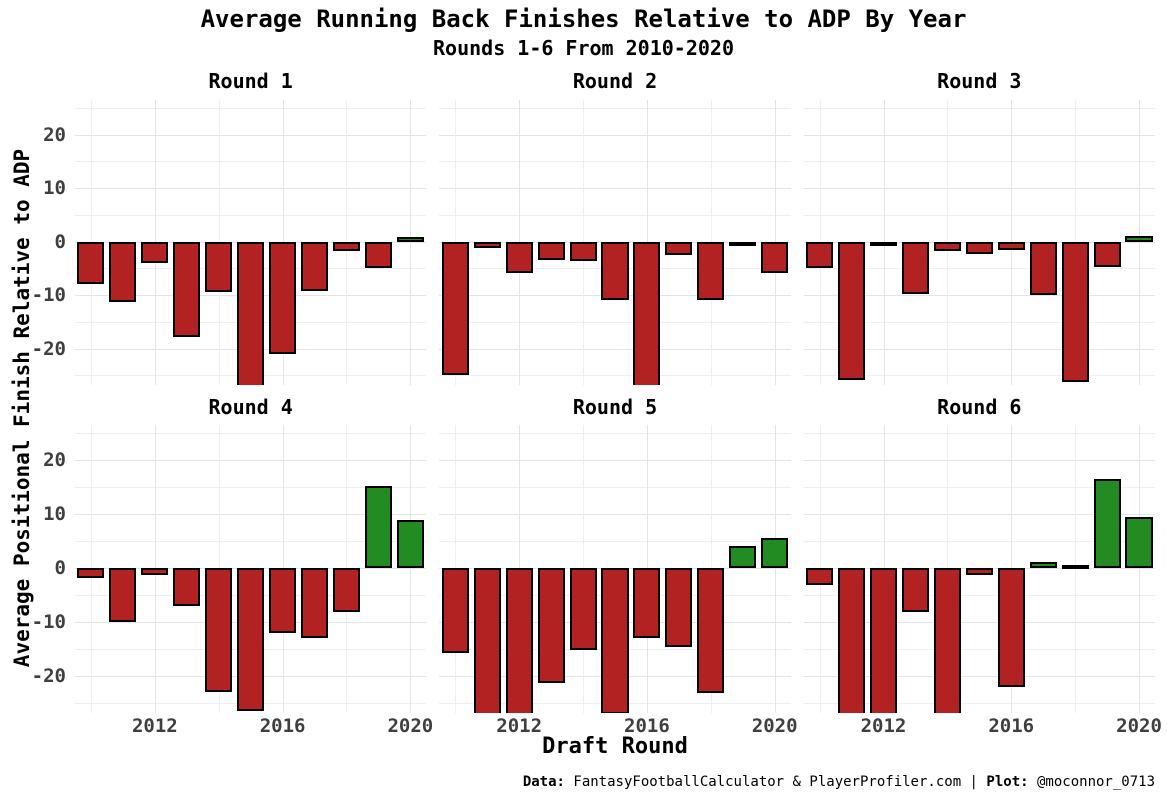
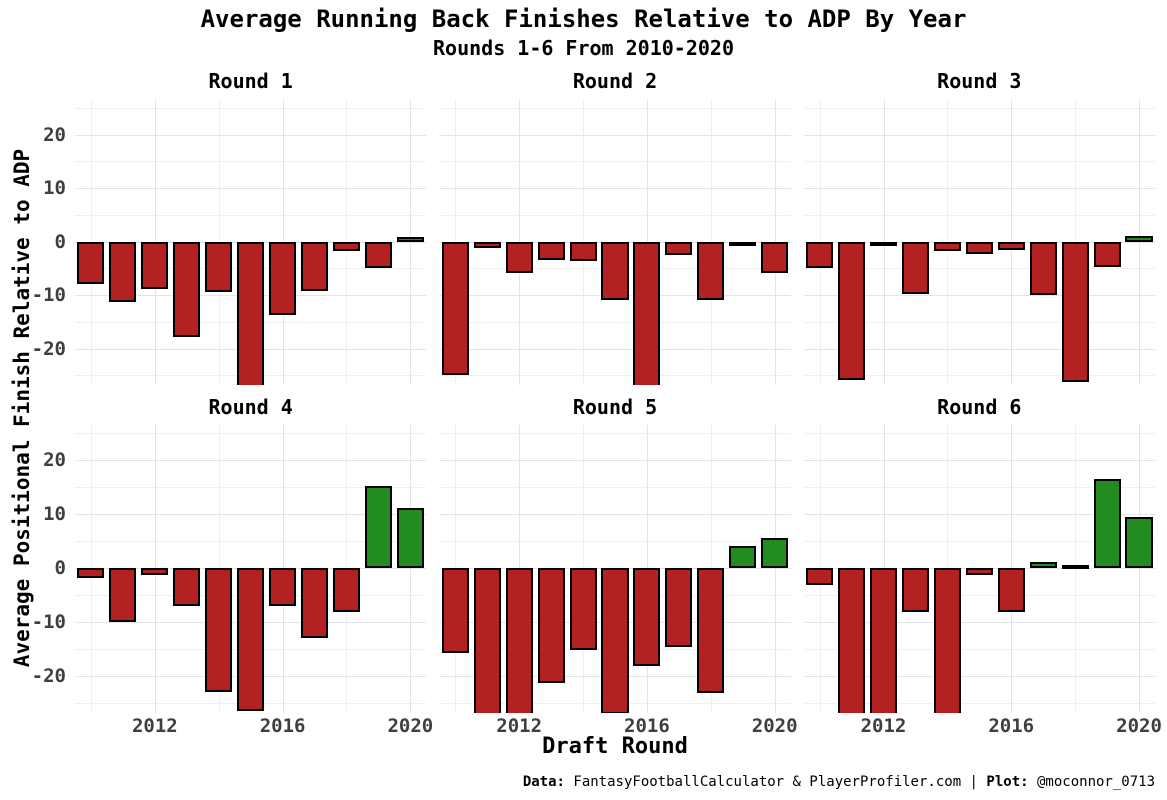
Round 1/2012: -4 -> -9
Round 1/2016: -21 -> -14
Round 4/2016: -12 -> -7
Round 5/2016: -13 -> -18
Round 6/2016: -22 -> -8
Round 4/2020: 9 -> 11
